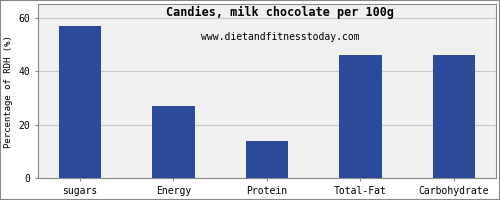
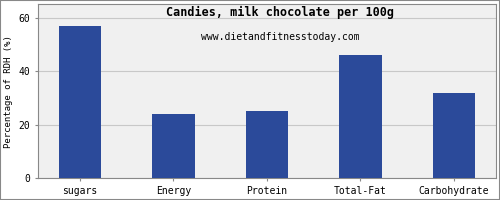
Energy: 27 -> 24
Protein: 14 -> 25
Carbohydrate: 46 -> 32
